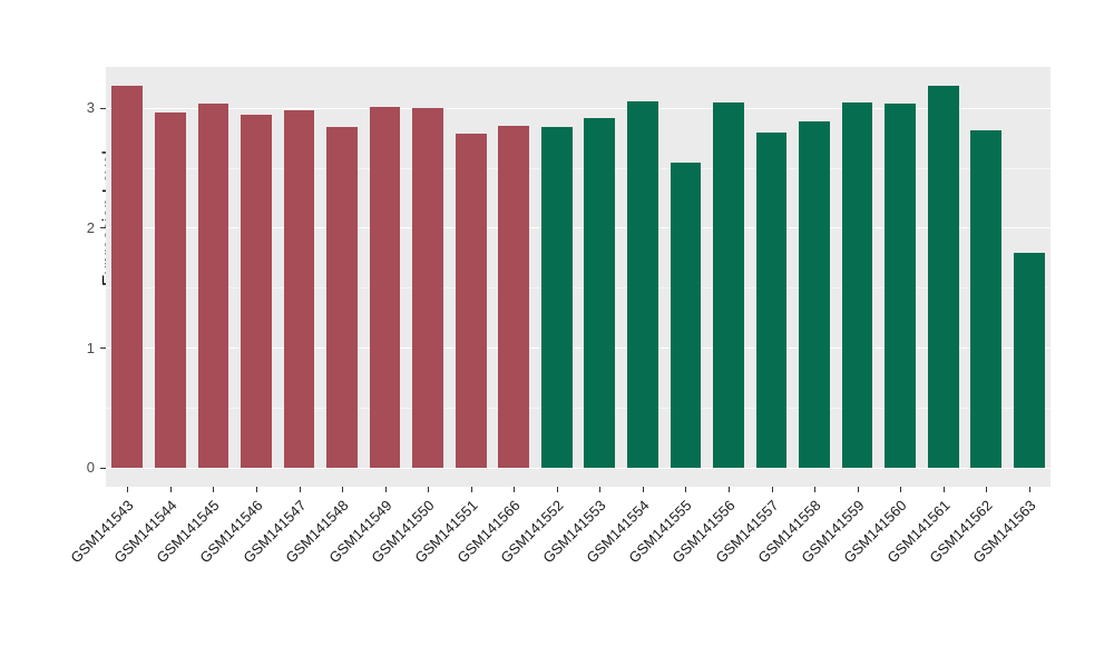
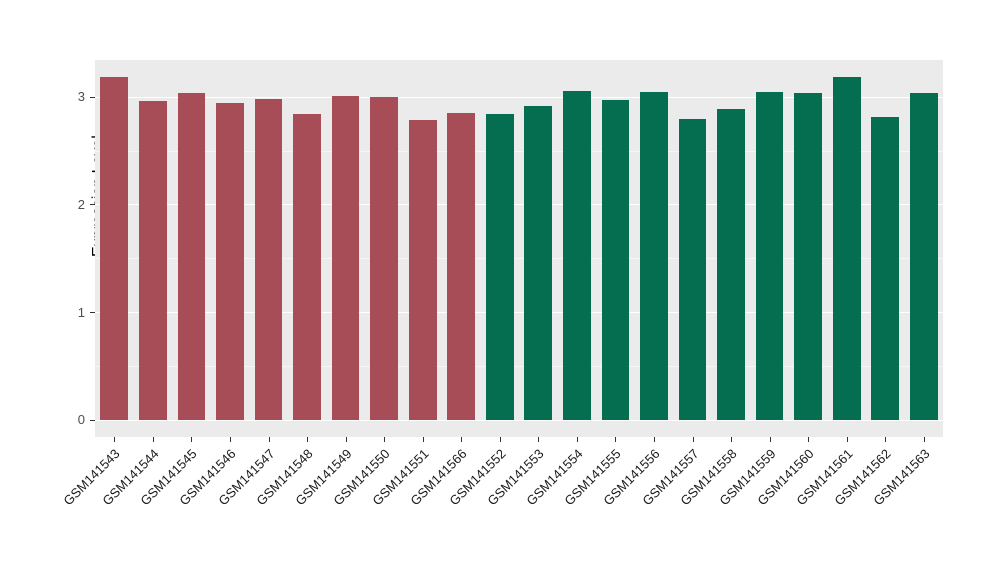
GSM141555: 2.54 -> 2.97
GSM141563: 1.79 -> 3.03
